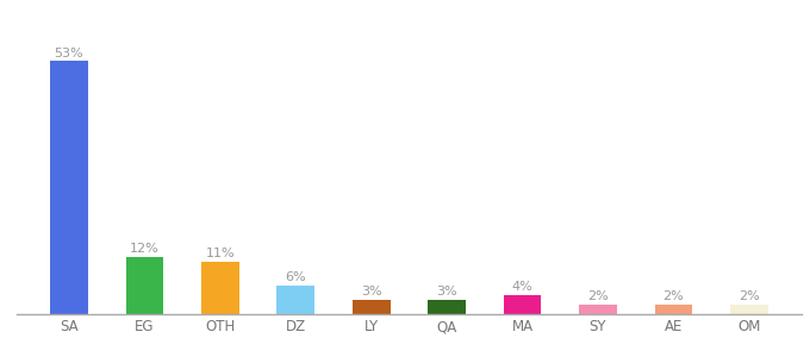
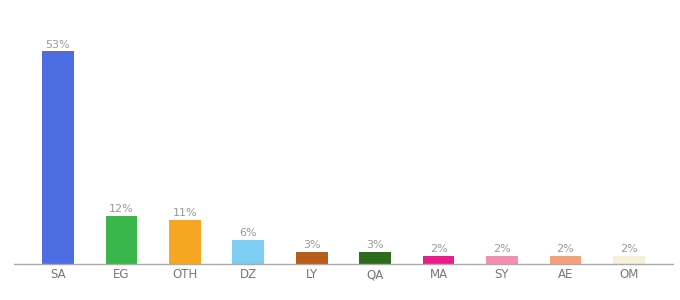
MA: 4% -> 2%
